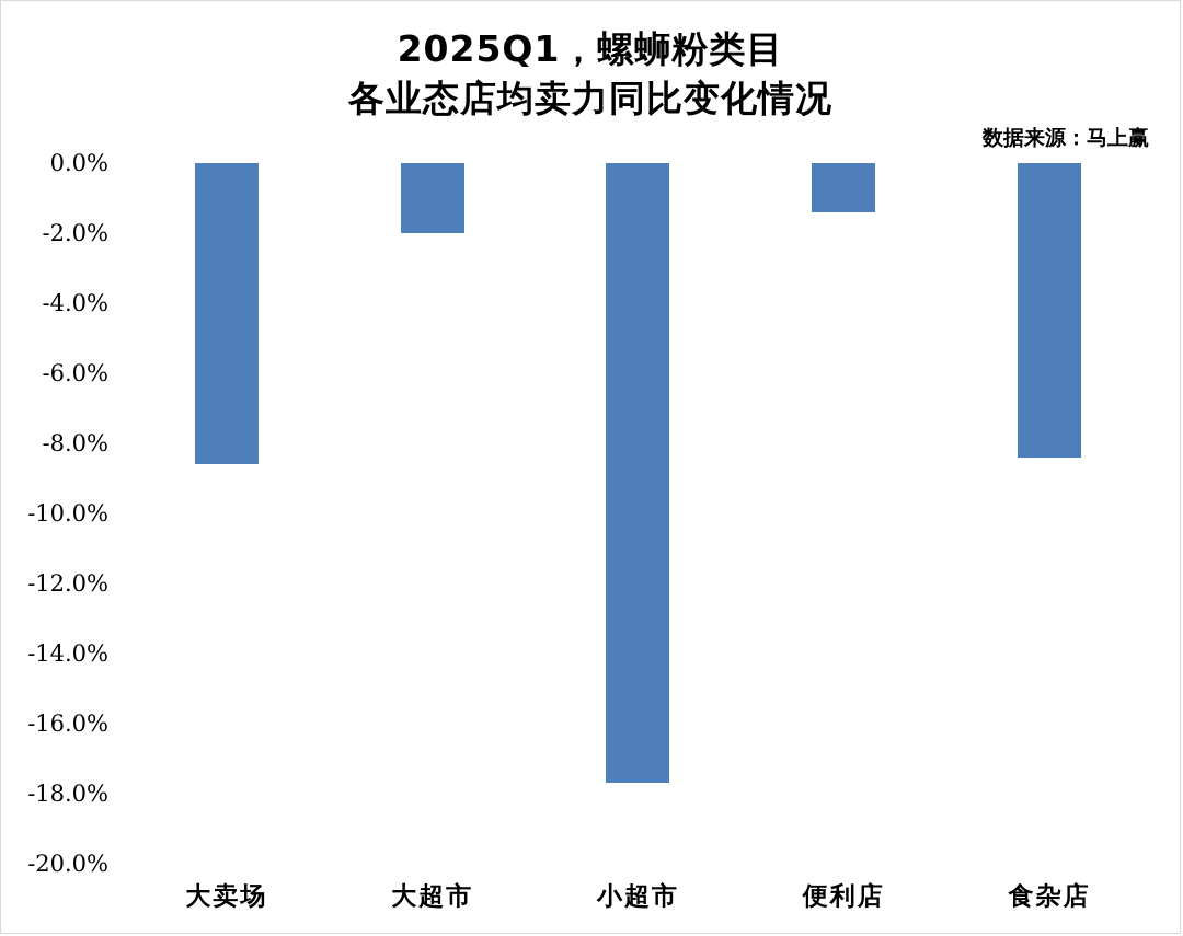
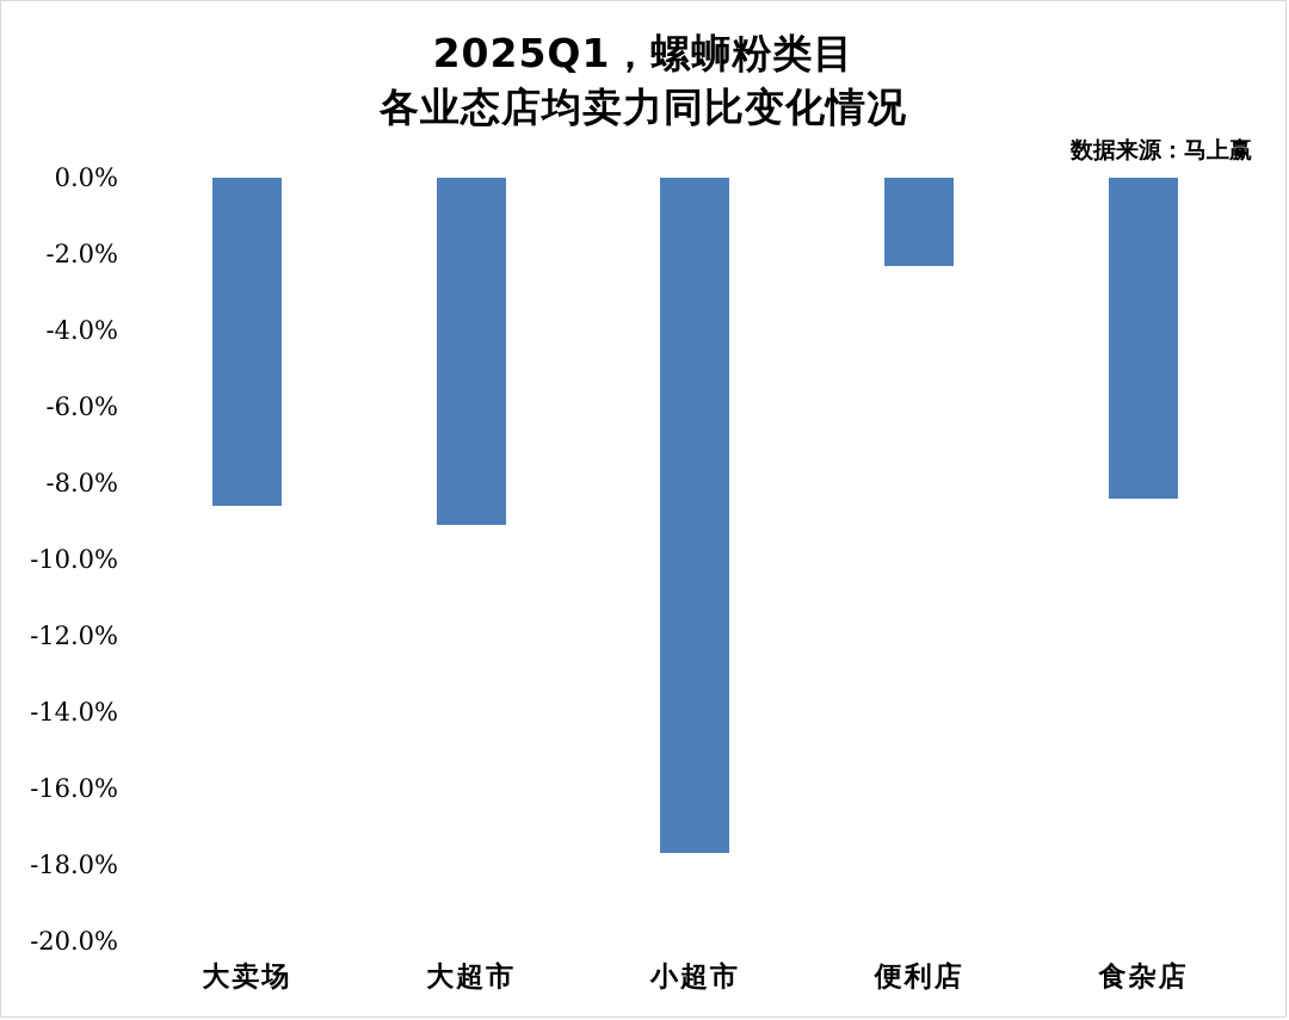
大超市: -2.0% -> -9.1%
便利店: -1.4% -> -2.3%
